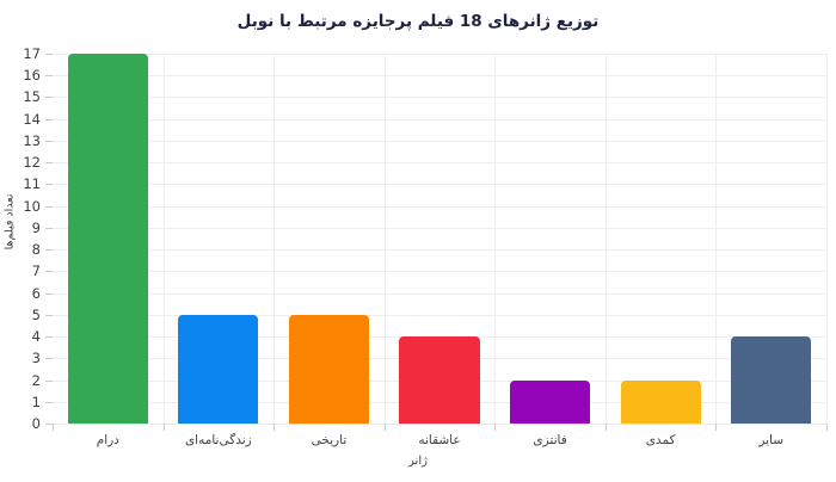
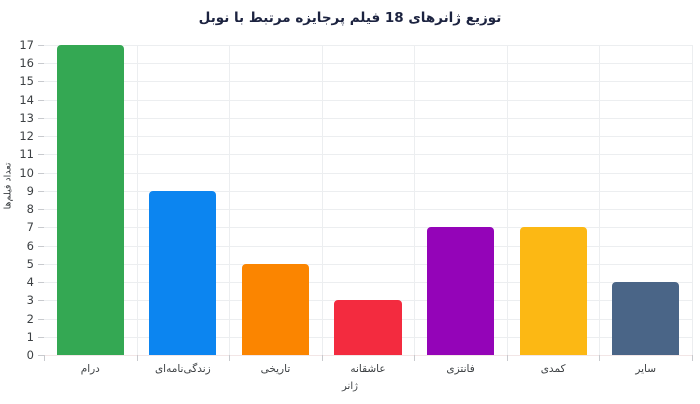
زندگی‌نامه‌ای: 5 -> 9
عاشقانه: 4 -> 3
فانتزی: 2 -> 7
کمدی: 2 -> 7
